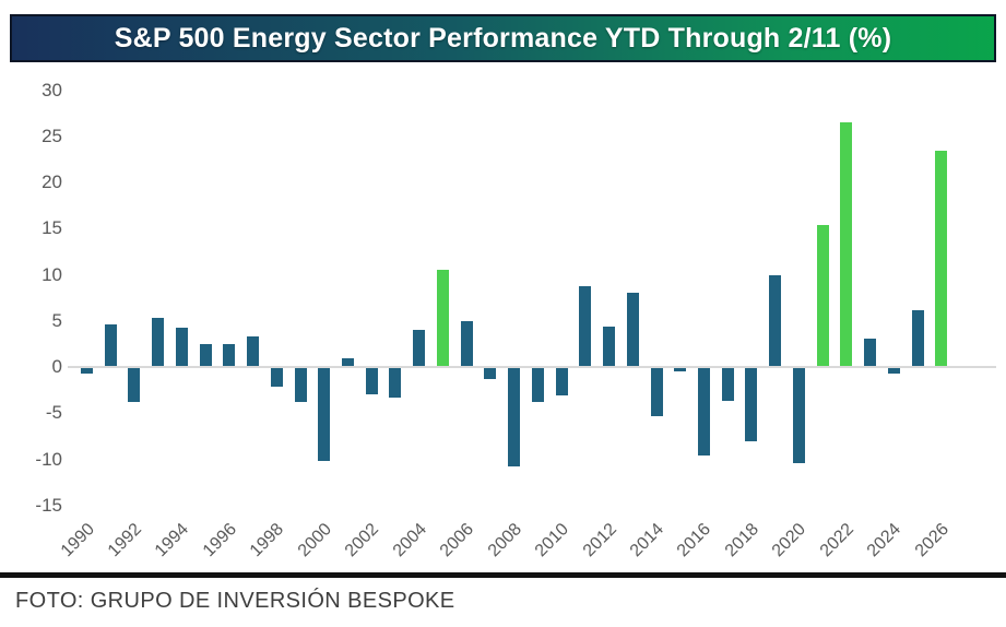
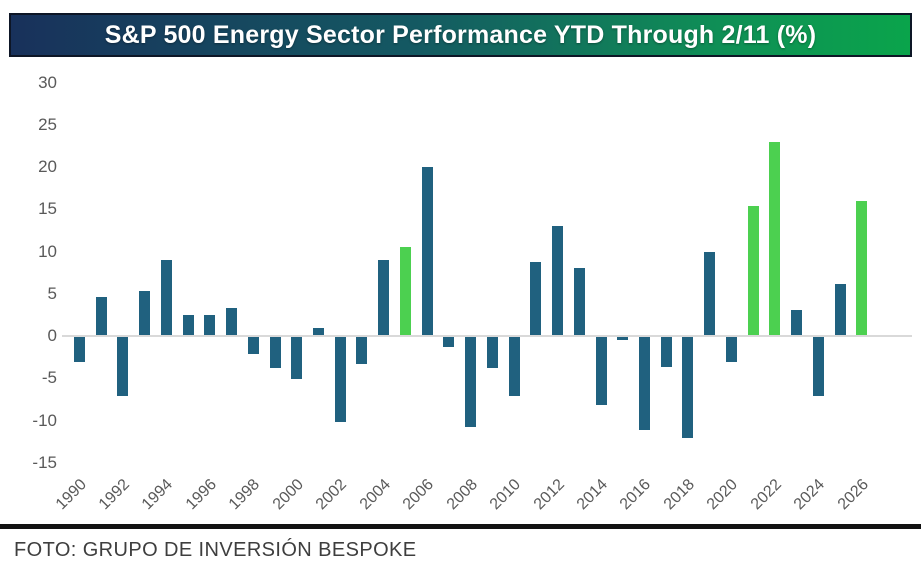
1990: -1 -> -3
1992: -4 -> -7
1994: 4 -> 9
2000: -10 -> -5
2002: -3 -> -10
2004: 4 -> 9
2006: 5 -> 20
2010: -3 -> -7
2012: 4 -> 13
2014: -5 -> -8
2016: -10 -> -11
2018: -8 -> -12
2020: -10 -> -3
2022: 26 -> 23
2024: -1 -> -7
2026: 23 -> 16
